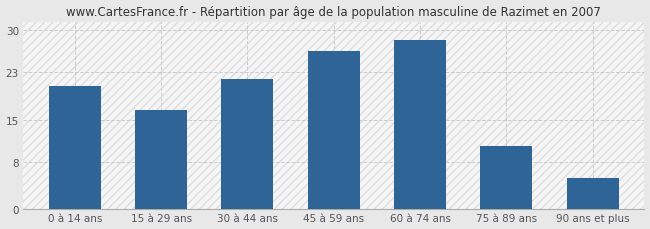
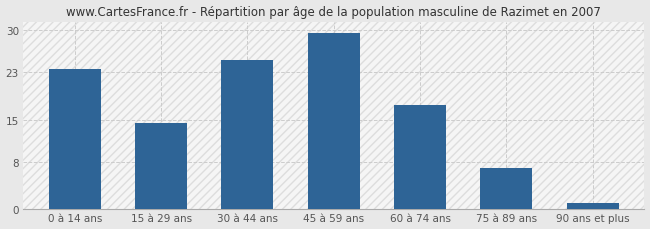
0 à 14 ans: 20.6 -> 23.5
15 à 29 ans: 16.6 -> 14.5
30 à 44 ans: 21.8 -> 25.0
45 à 59 ans: 26.6 -> 29.5
60 à 74 ans: 28.4 -> 17.5
75 à 89 ans: 10.6 -> 7.0
90 ans et plus: 5.2 -> 1.0
